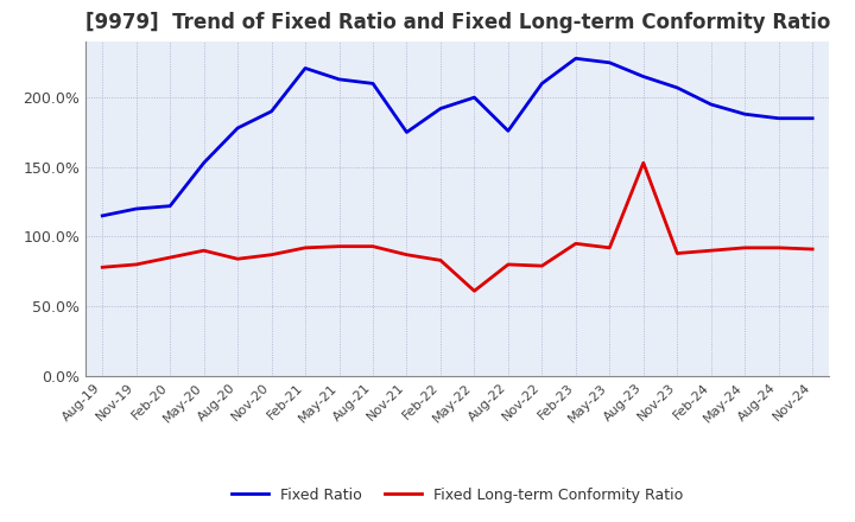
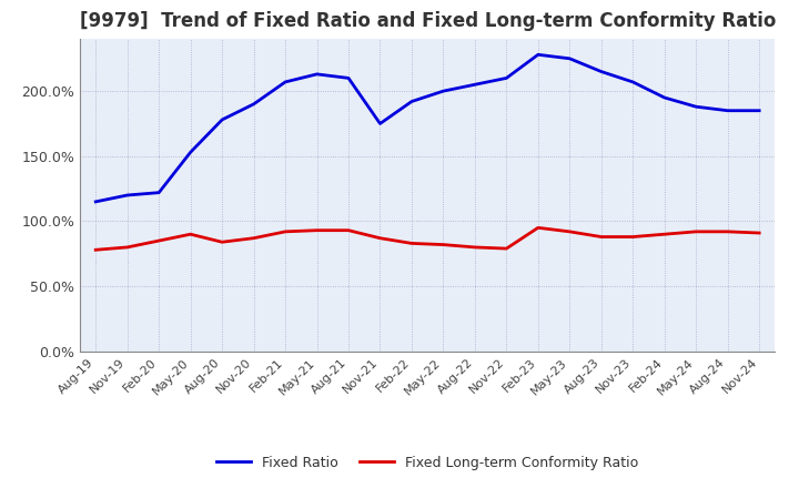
Fixed Ratio/Feb-21: 221% -> 207%
Fixed Long-term Conformity Ratio/May-22: 61% -> 82%
Fixed Ratio/Aug-22: 176% -> 205%
Fixed Long-term Conformity Ratio/Aug-23: 153% -> 88%
